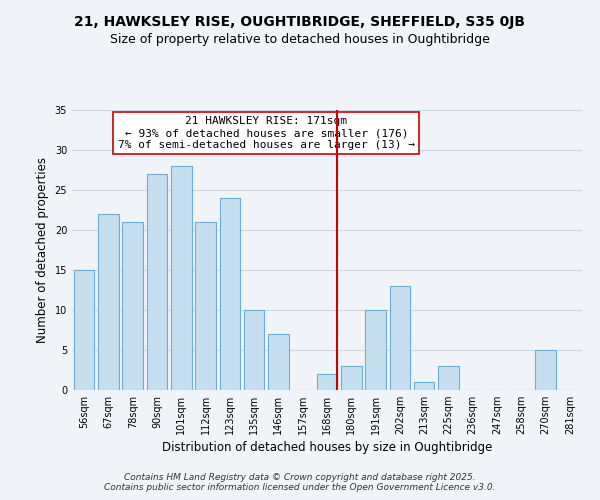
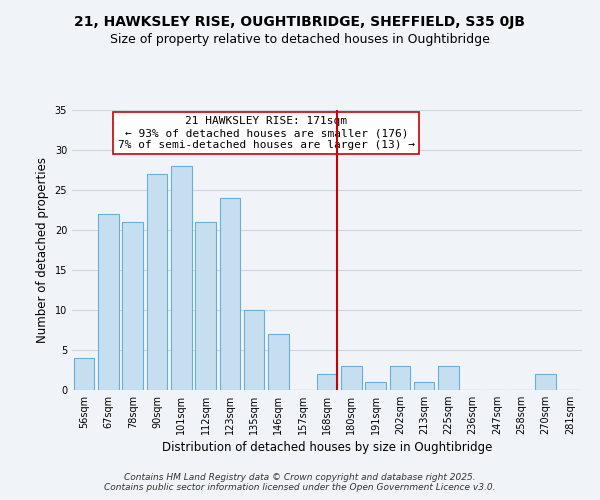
56sqm: 15 -> 4
191sqm: 10 -> 1
202sqm: 13 -> 3
270sqm: 5 -> 2
